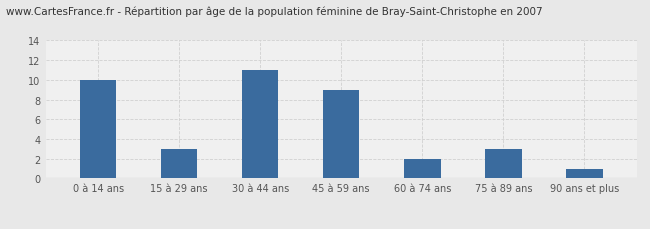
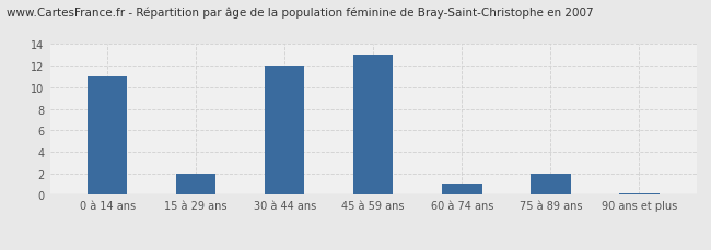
0 à 14 ans: 10.0 -> 11.0
15 à 29 ans: 3.0 -> 2.0
30 à 44 ans: 11.0 -> 12.0
45 à 59 ans: 9.0 -> 13.0
60 à 74 ans: 2.0 -> 1.0
75 à 89 ans: 3.0 -> 2.0
90 ans et plus: 1.0 -> 0.1
